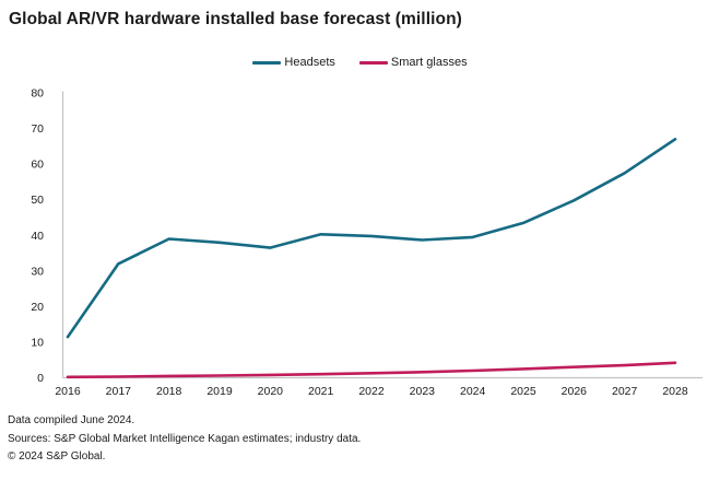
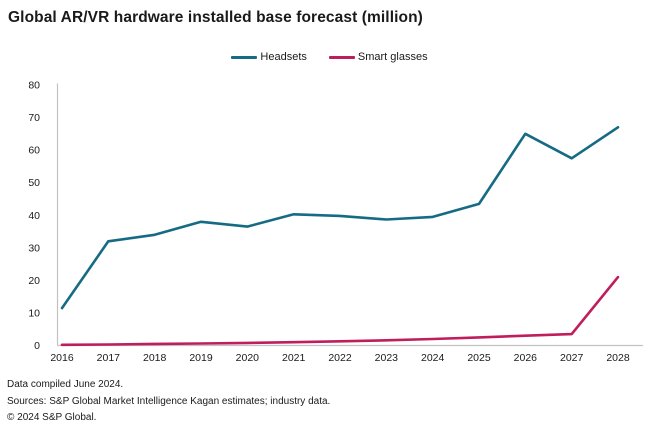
Headsets/2018: 39 -> 34
Headsets/2026: 50 -> 65
Smart glasses/2028: 4 -> 21
